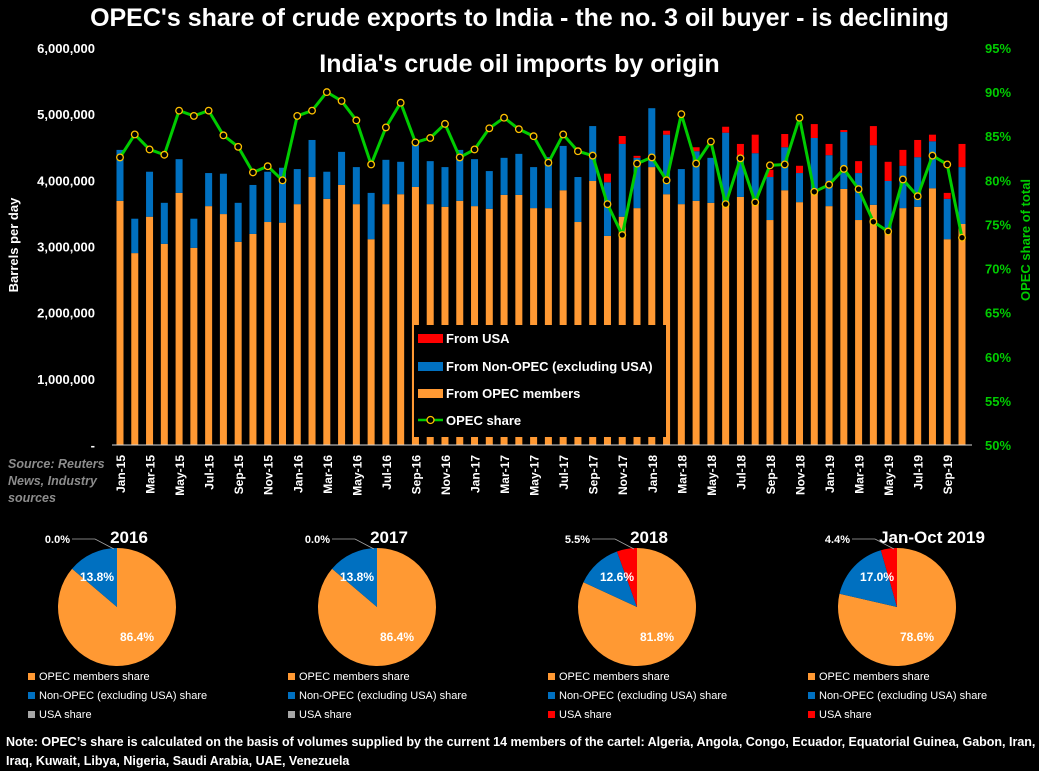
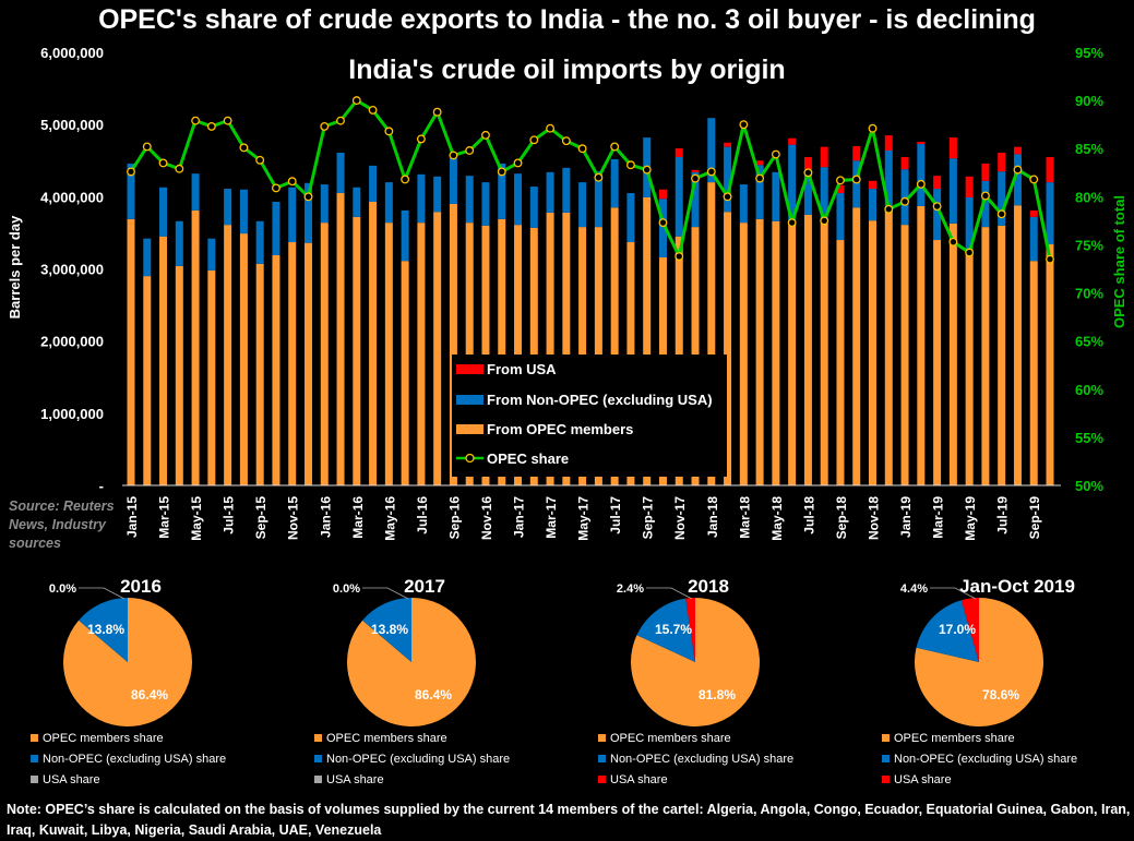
2018/Non-OPEC (excluding USA) share: 12.6% -> 15.7%
2018/USA share: 5.5% -> 2.4%
